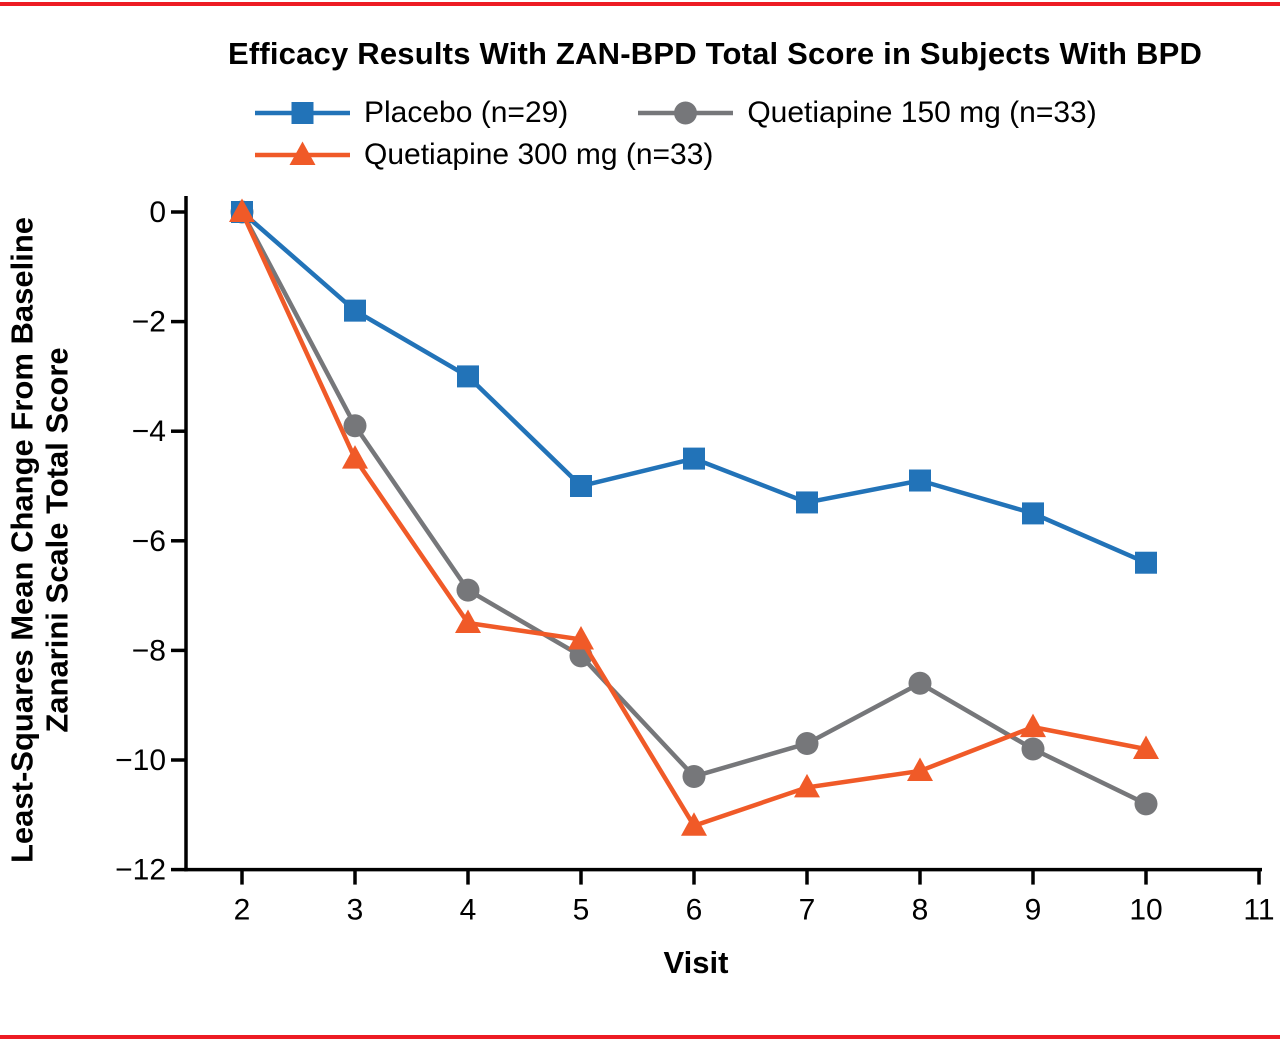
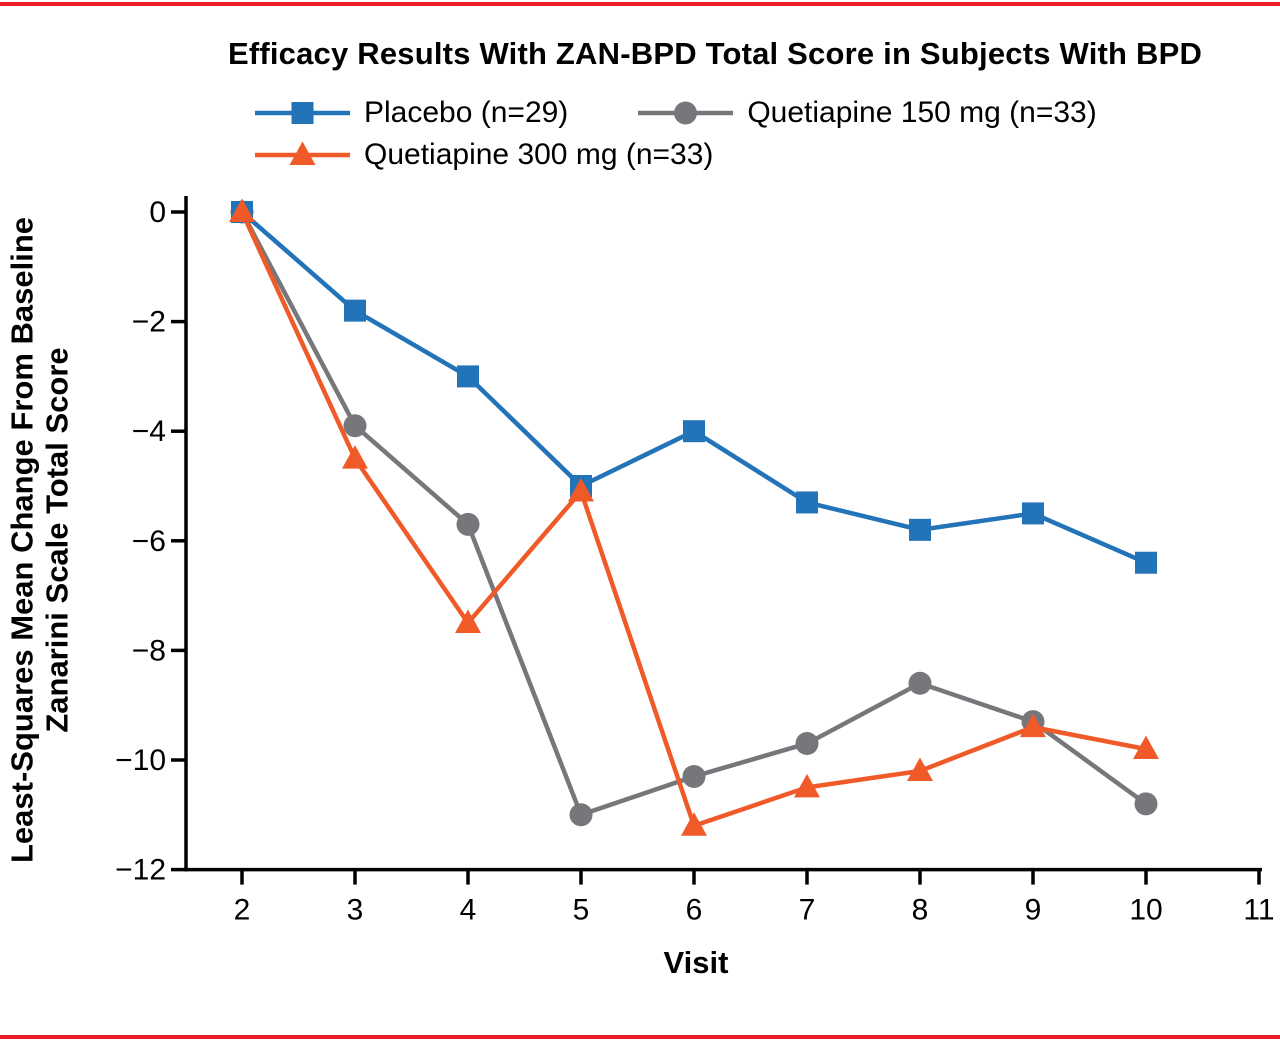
Quetiapine 150 mg (n=33)/4: -6.9 -> -5.7
Quetiapine 150 mg (n=33)/5: -8.1 -> -11.0
Quetiapine 300 mg (n=33)/5: -7.8 -> -5.1
Placebo (n=29)/6: -4.5 -> -4.0
Placebo (n=29)/8: -4.9 -> -5.8
Quetiapine 150 mg (n=33)/9: -9.8 -> -9.3
